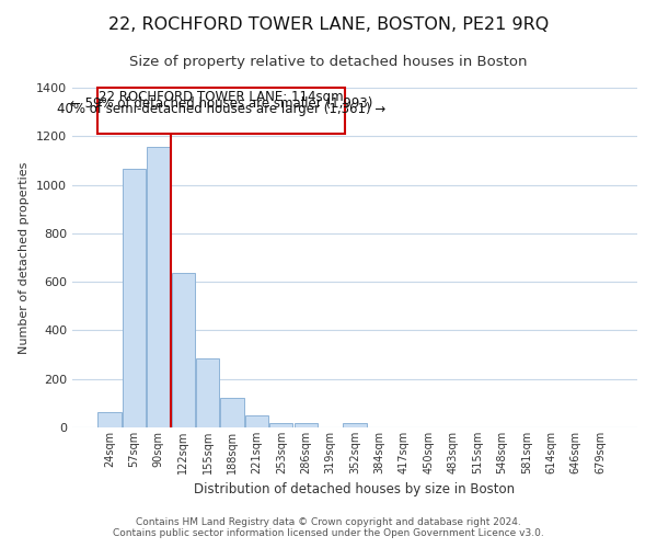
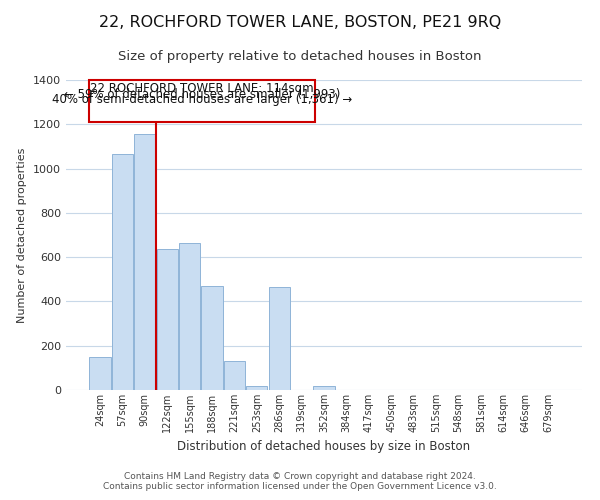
24sqm: 65 -> 150
155sqm: 285 -> 665
188sqm: 120 -> 470
221sqm: 48 -> 130
286sqm: 20 -> 465
